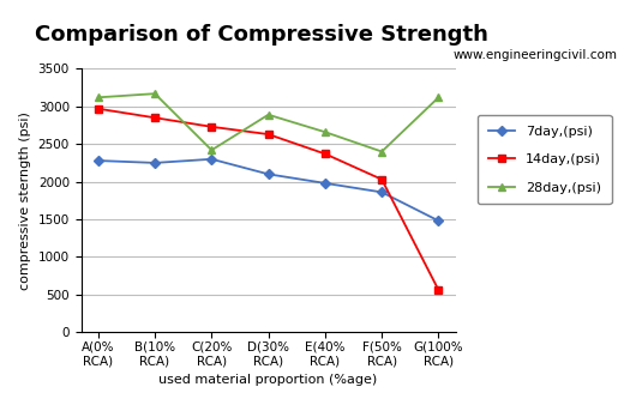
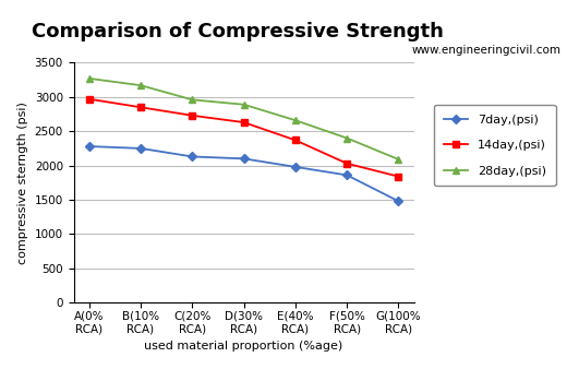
28day,(psi)/A(0% RCA): 3120 -> 3270
7day,(psi)/C(20% RCA): 2300 -> 2130
28day,(psi)/C(20% RCA): 2420 -> 2960
14day,(psi)/G(100% RCA): 560 -> 1840
28day,(psi)/G(100% RCA): 3120 -> 2090
